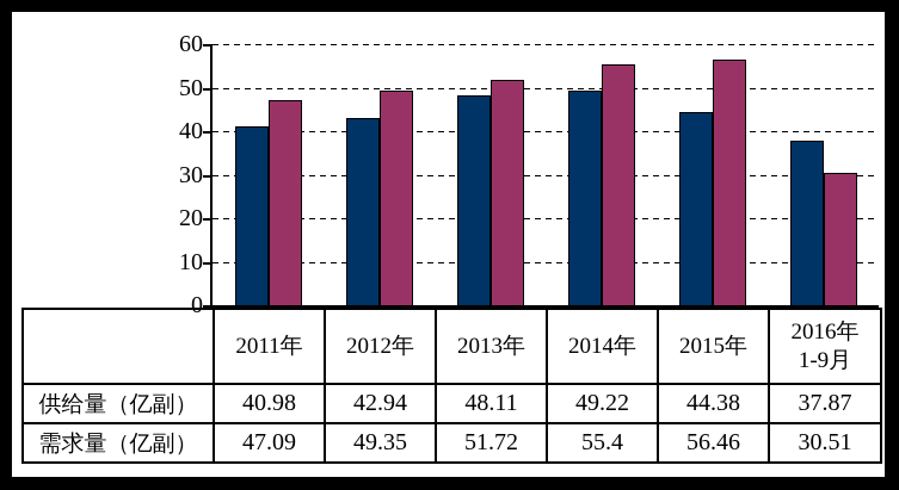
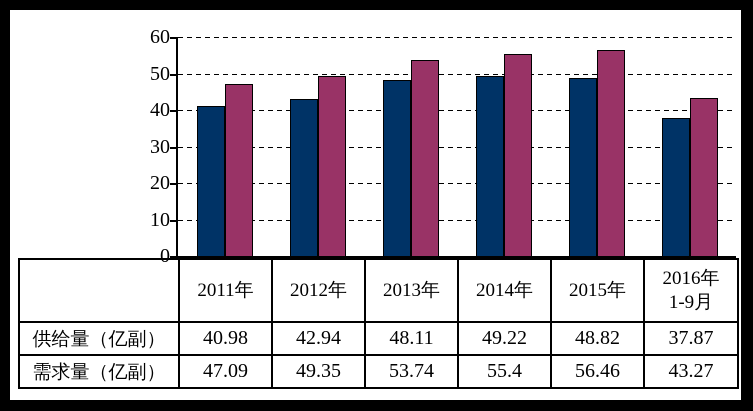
需求量（亿副）/2013年: 51.72 -> 53.74
供给量（亿副）/2015年: 44.38 -> 48.82
需求量（亿副）/2016年 1-9月: 30.51 -> 43.27
